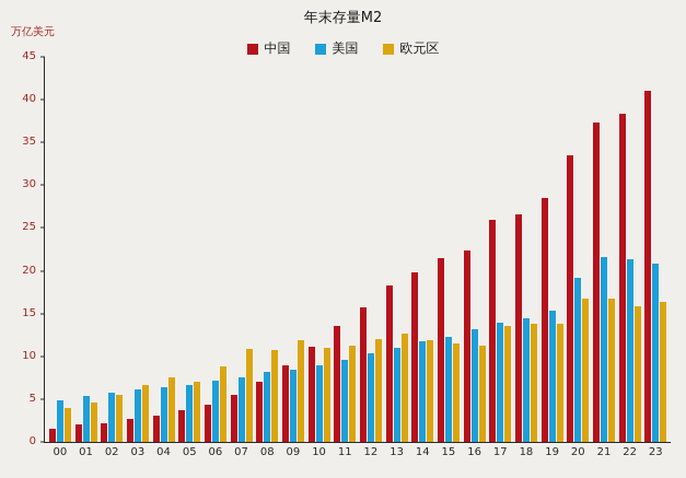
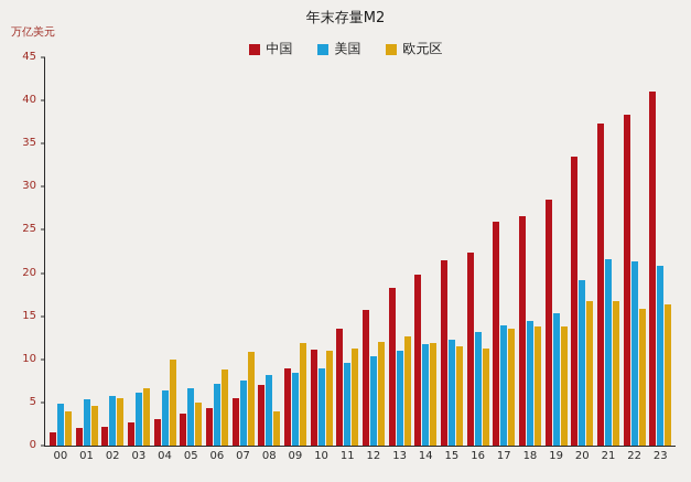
欧元区/04: 8 -> 10
欧元区/05: 7 -> 5
欧元区/08: 11 -> 4
